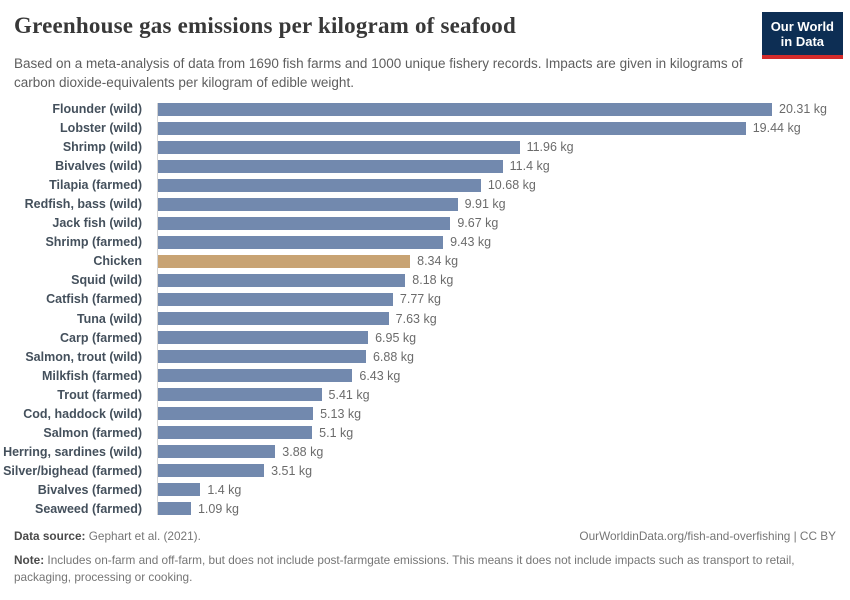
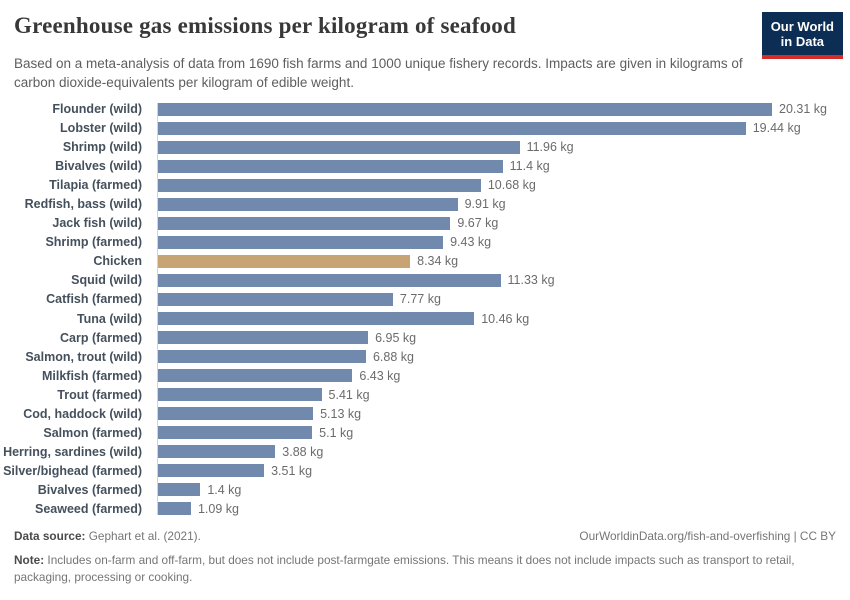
Squid (wild): 8.18 -> 11.33
Tuna (wild): 7.63 -> 10.46
